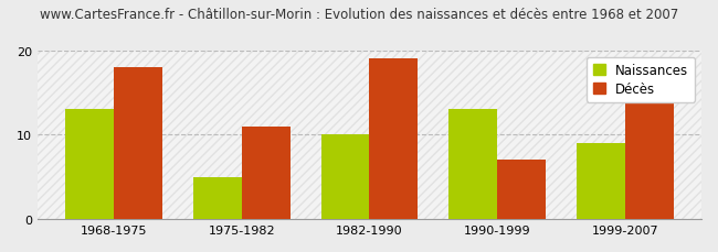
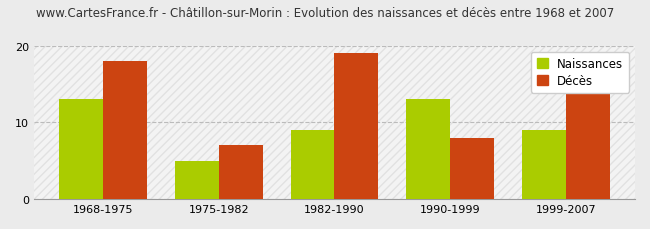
Décès/1975-1982: 11 -> 7
Naissances/1982-1990: 10 -> 9
Décès/1990-1999: 7 -> 8
